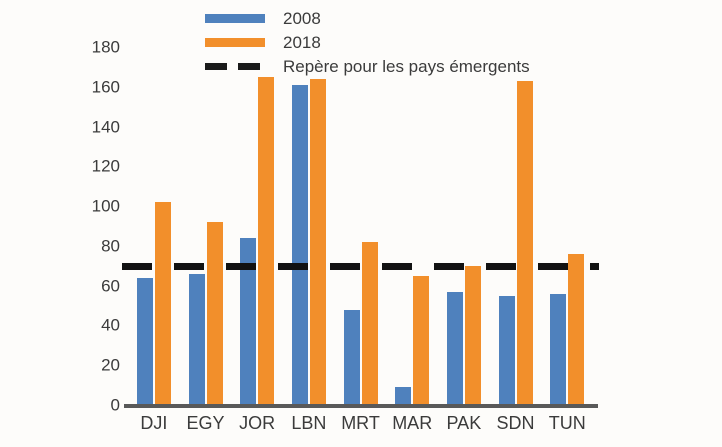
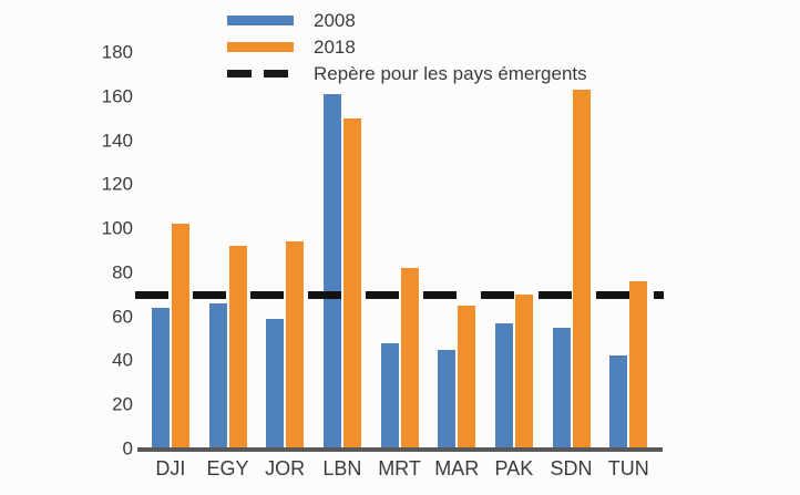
2008/JOR: 84 -> 59
2018/JOR: 165 -> 94
2018/LBN: 164 -> 150
2008/MAR: 9 -> 45
2008/TUN: 56 -> 42
